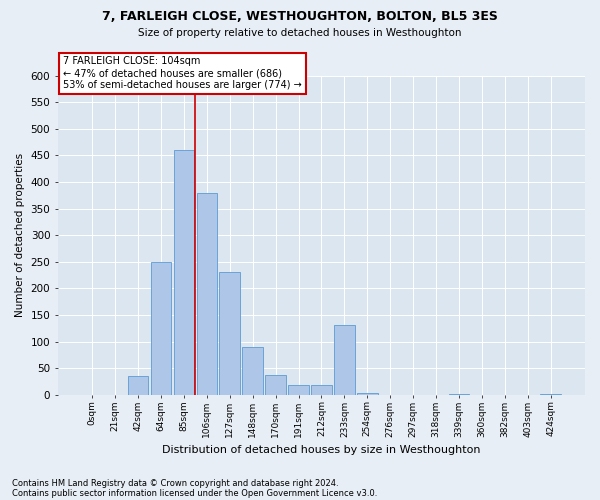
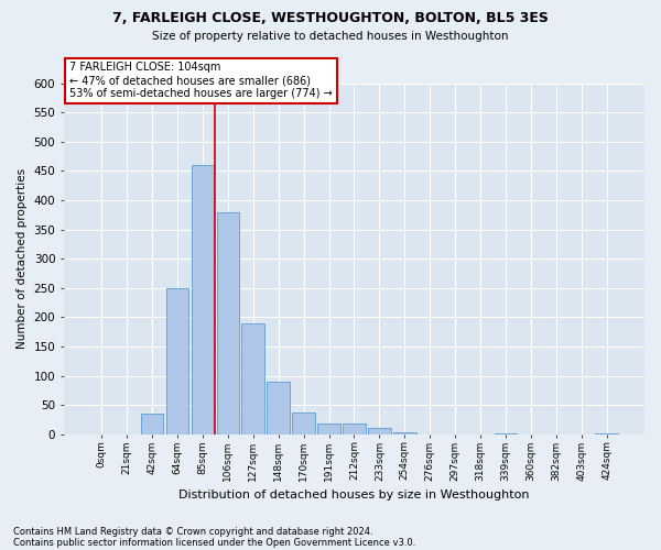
127sqm: 230 -> 190
233sqm: 132 -> 10
